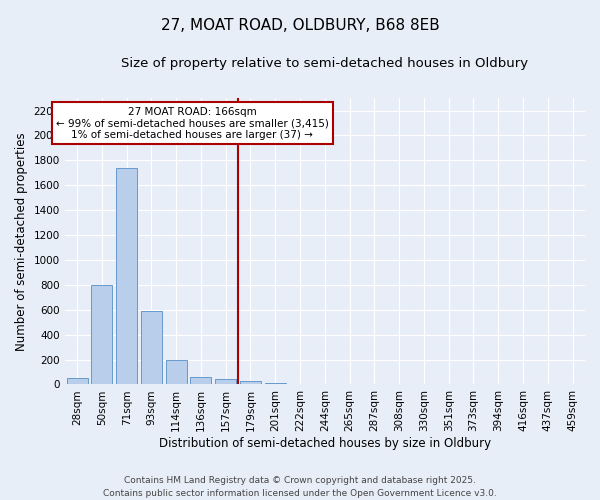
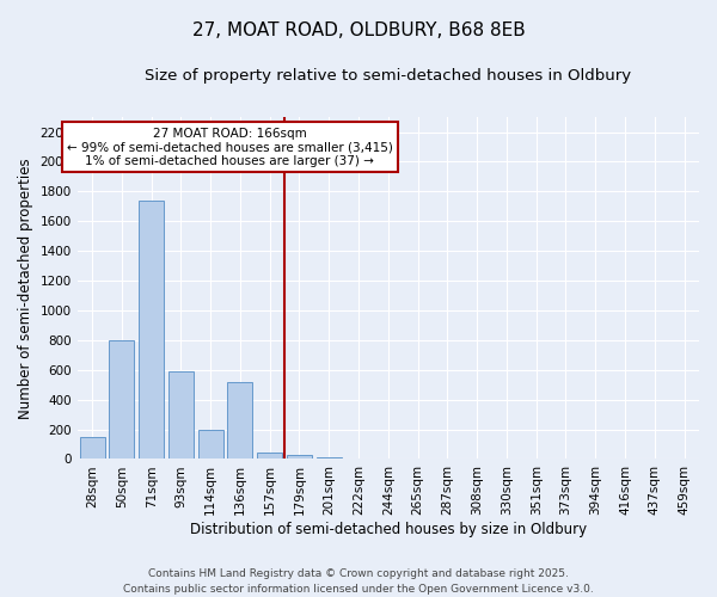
28sqm: 50 -> 150
136sqm: 60 -> 520
